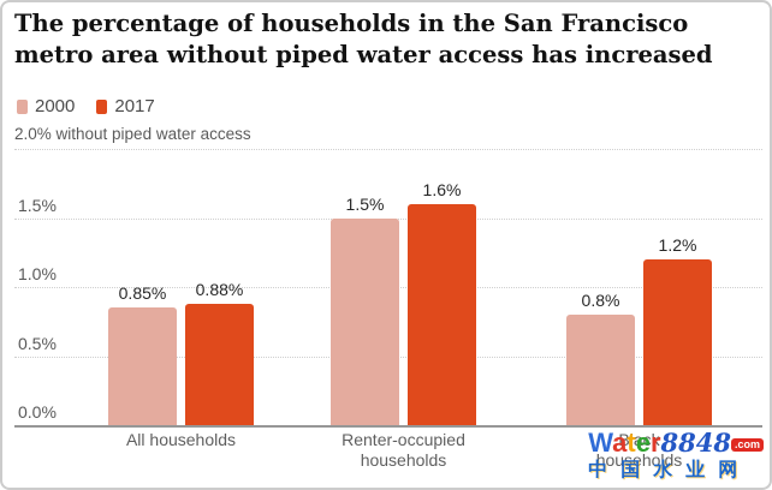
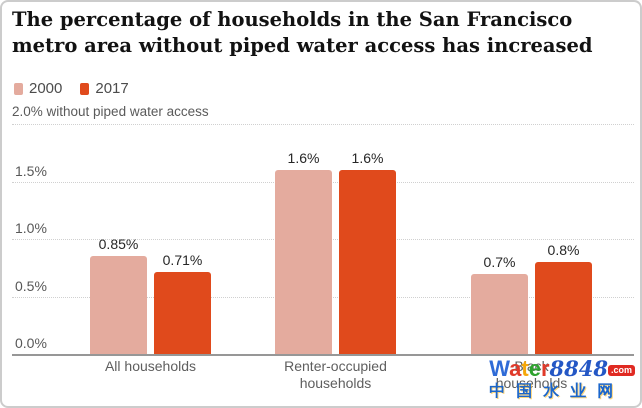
2017/All households: 0.88% -> 0.71%
2000/Renter-occupied households: 1.5% -> 1.6%
2000/Black households: 0.8% -> 0.7%
2017/Black households: 1.2% -> 0.8%
